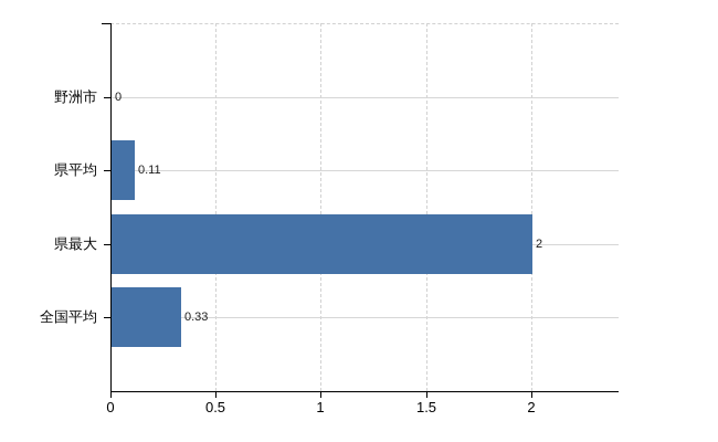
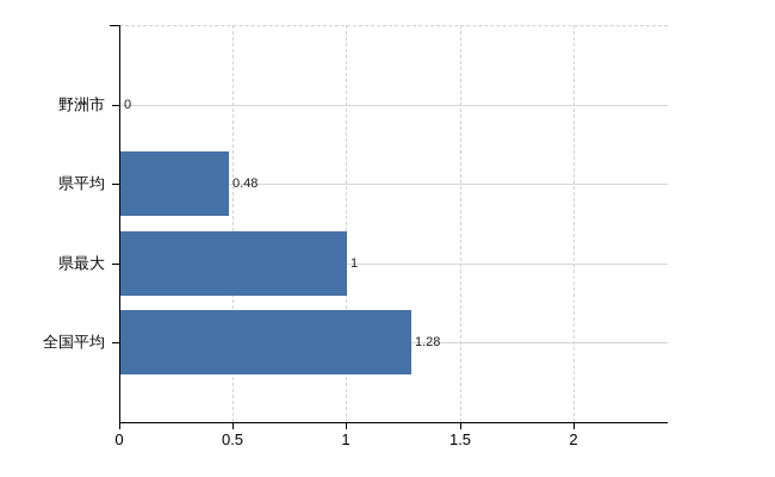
県平均: 0.11 -> 0.48
県最大: 2 -> 1
全国平均: 0.33 -> 1.28
